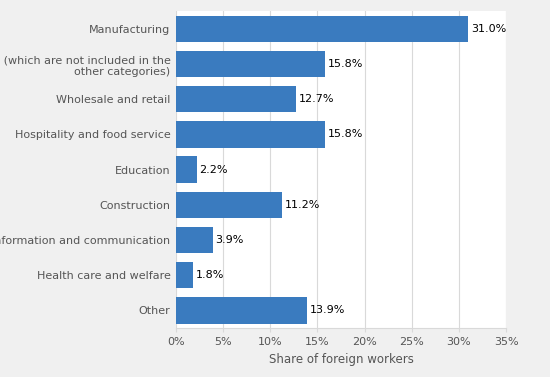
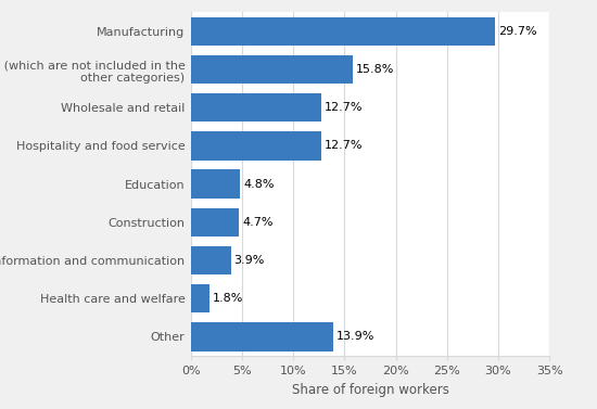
Manufacturing: 31.0% -> 29.7%
Hospitality and food service: 15.8% -> 12.7%
Education: 2.2% -> 4.8%
Construction: 11.2% -> 4.7%
